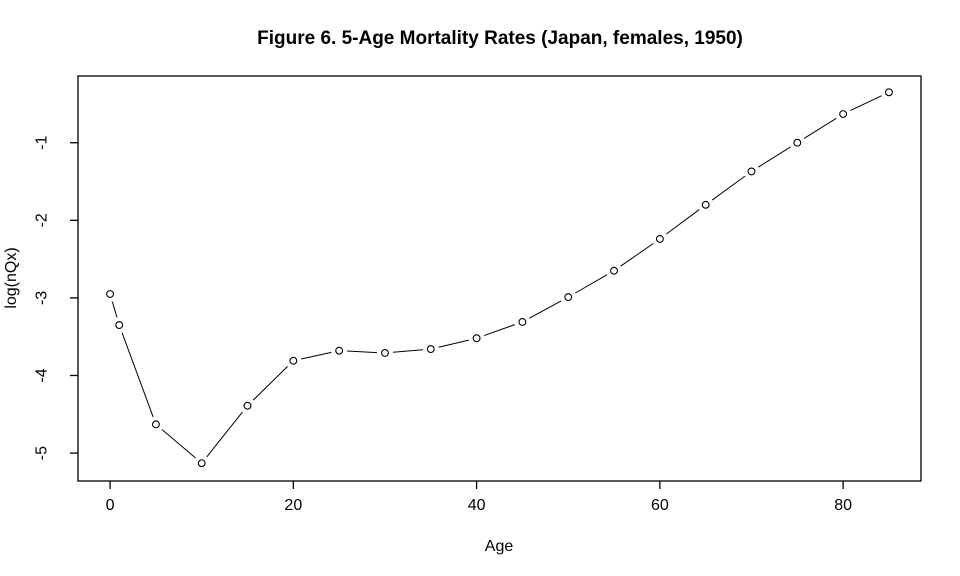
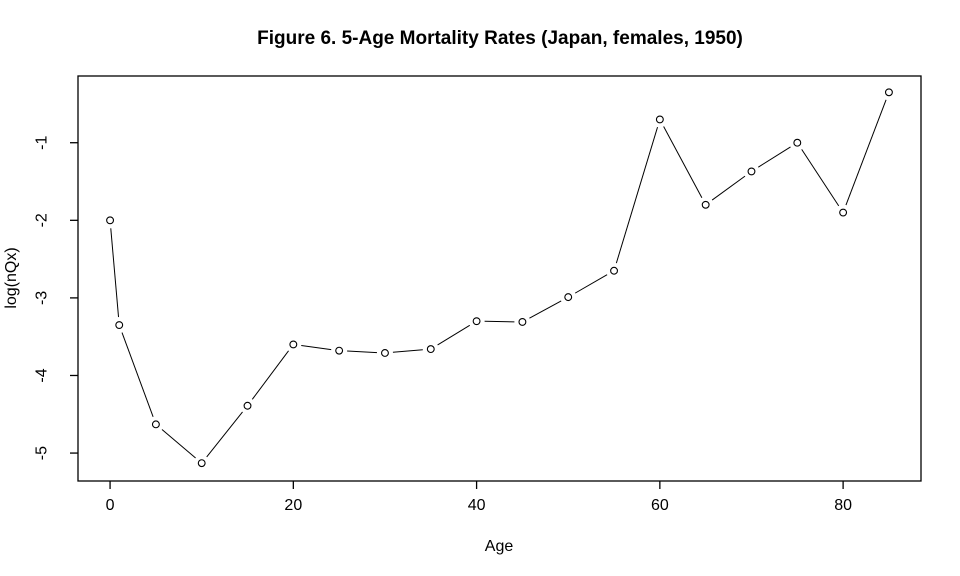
0: -3.0 -> -2.0
20: -3.8 -> -3.6
40: -3.5 -> -3.3
60: -2.2 -> -0.7
80: -0.6 -> -1.9
